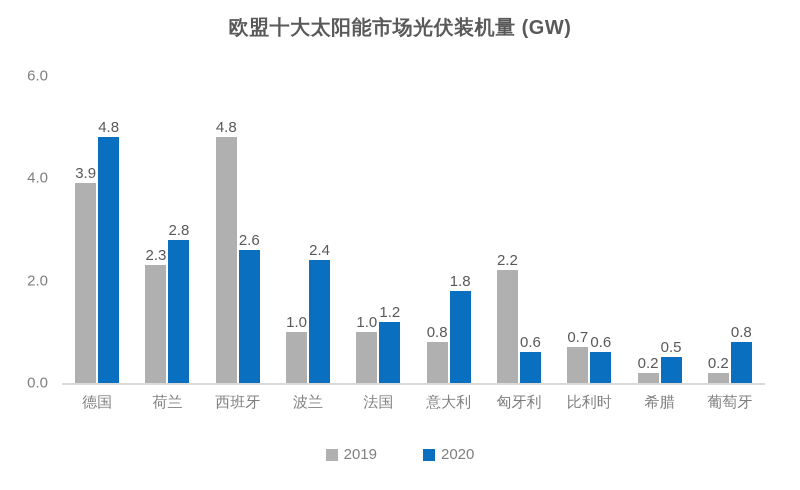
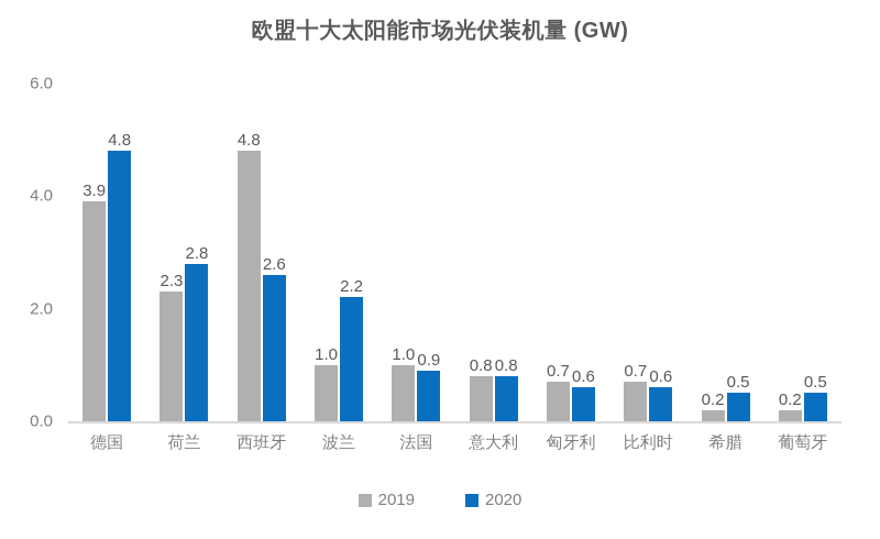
2020/波兰: 2.4 -> 2.2
2020/法国: 1.2 -> 0.9
2020/意大利: 1.8 -> 0.8
2019/匈牙利: 2.2 -> 0.7
2020/葡萄牙: 0.8 -> 0.5
